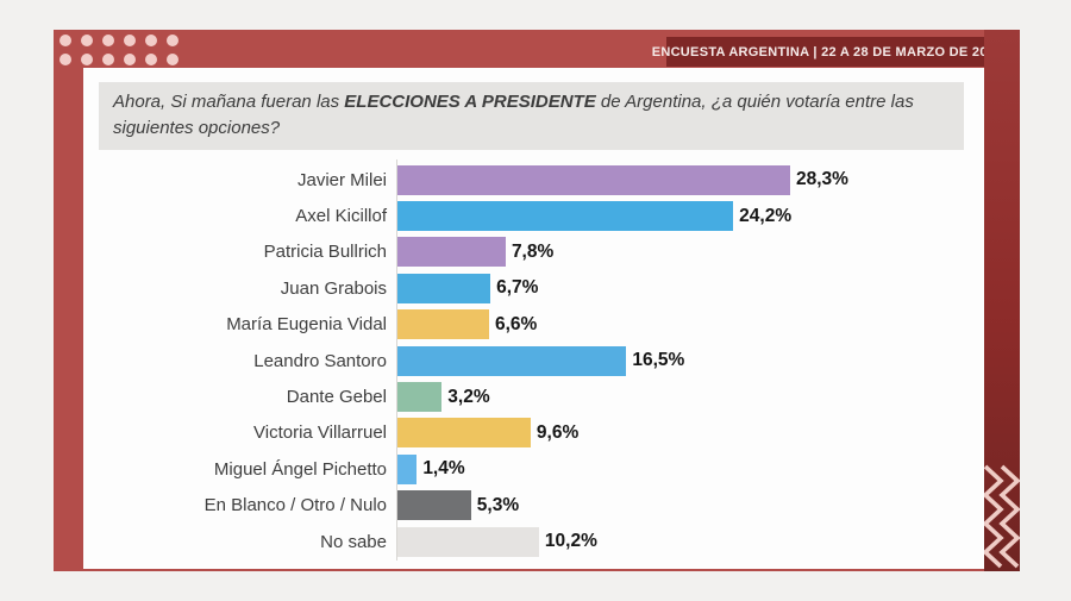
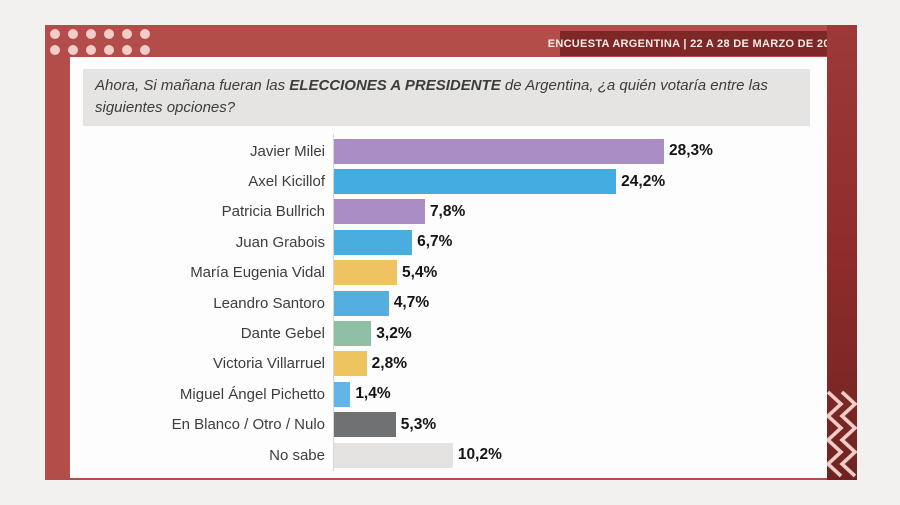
María Eugenia Vidal: 6,6% -> 5,4%
Leandro Santoro: 16,5% -> 4,7%
Victoria Villarruel: 9,6% -> 2,8%
